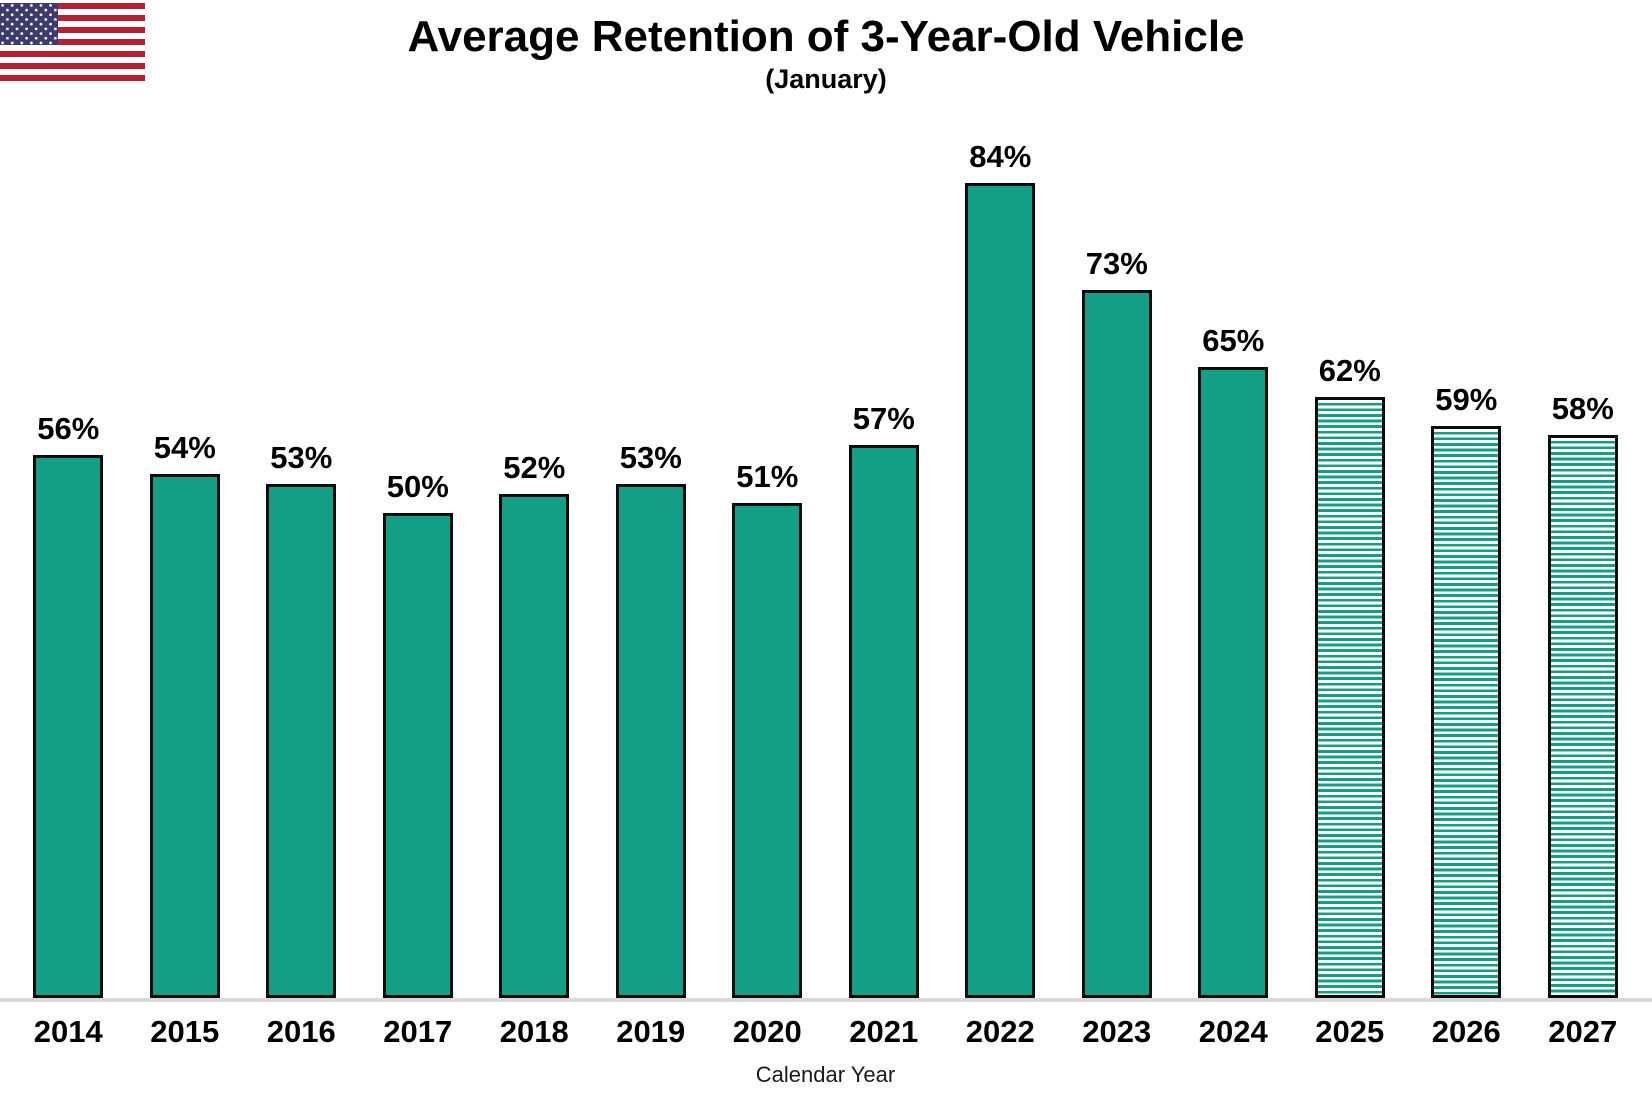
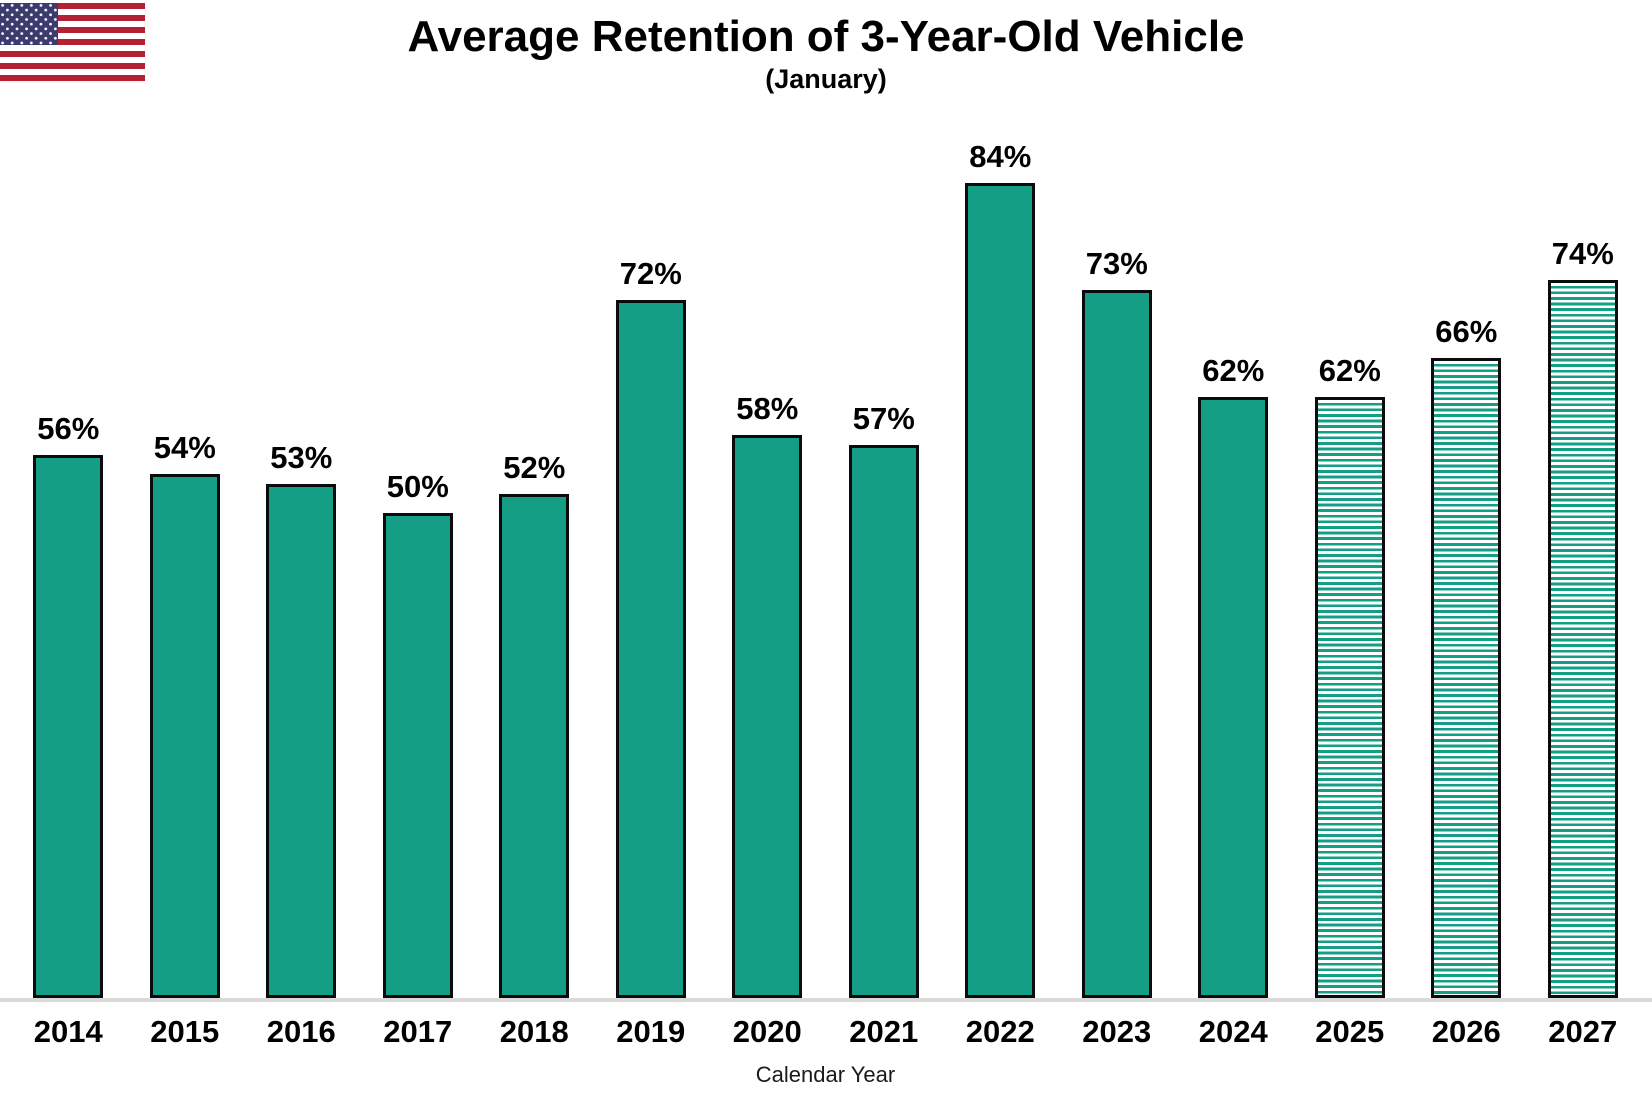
2019: 53% -> 72%
2020: 51% -> 58%
2024: 65% -> 62%
2026: 59% -> 66%
2027: 58% -> 74%
